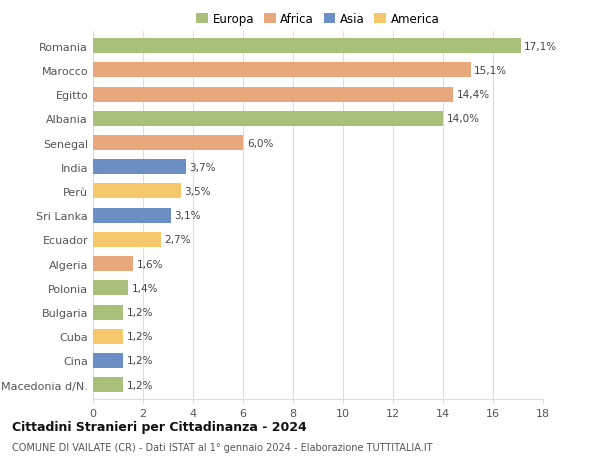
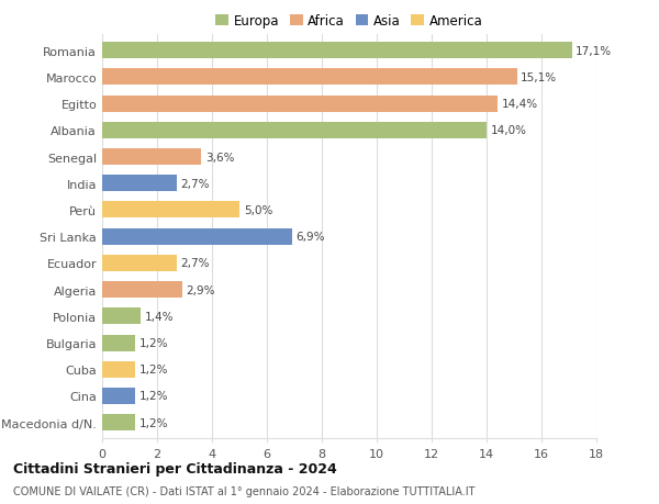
Senegal: 6,0% -> 3,6%
India: 3,7% -> 2,7%
Perù: 3,5% -> 5,0%
Sri Lanka: 3,1% -> 6,9%
Algeria: 1,6% -> 2,9%
